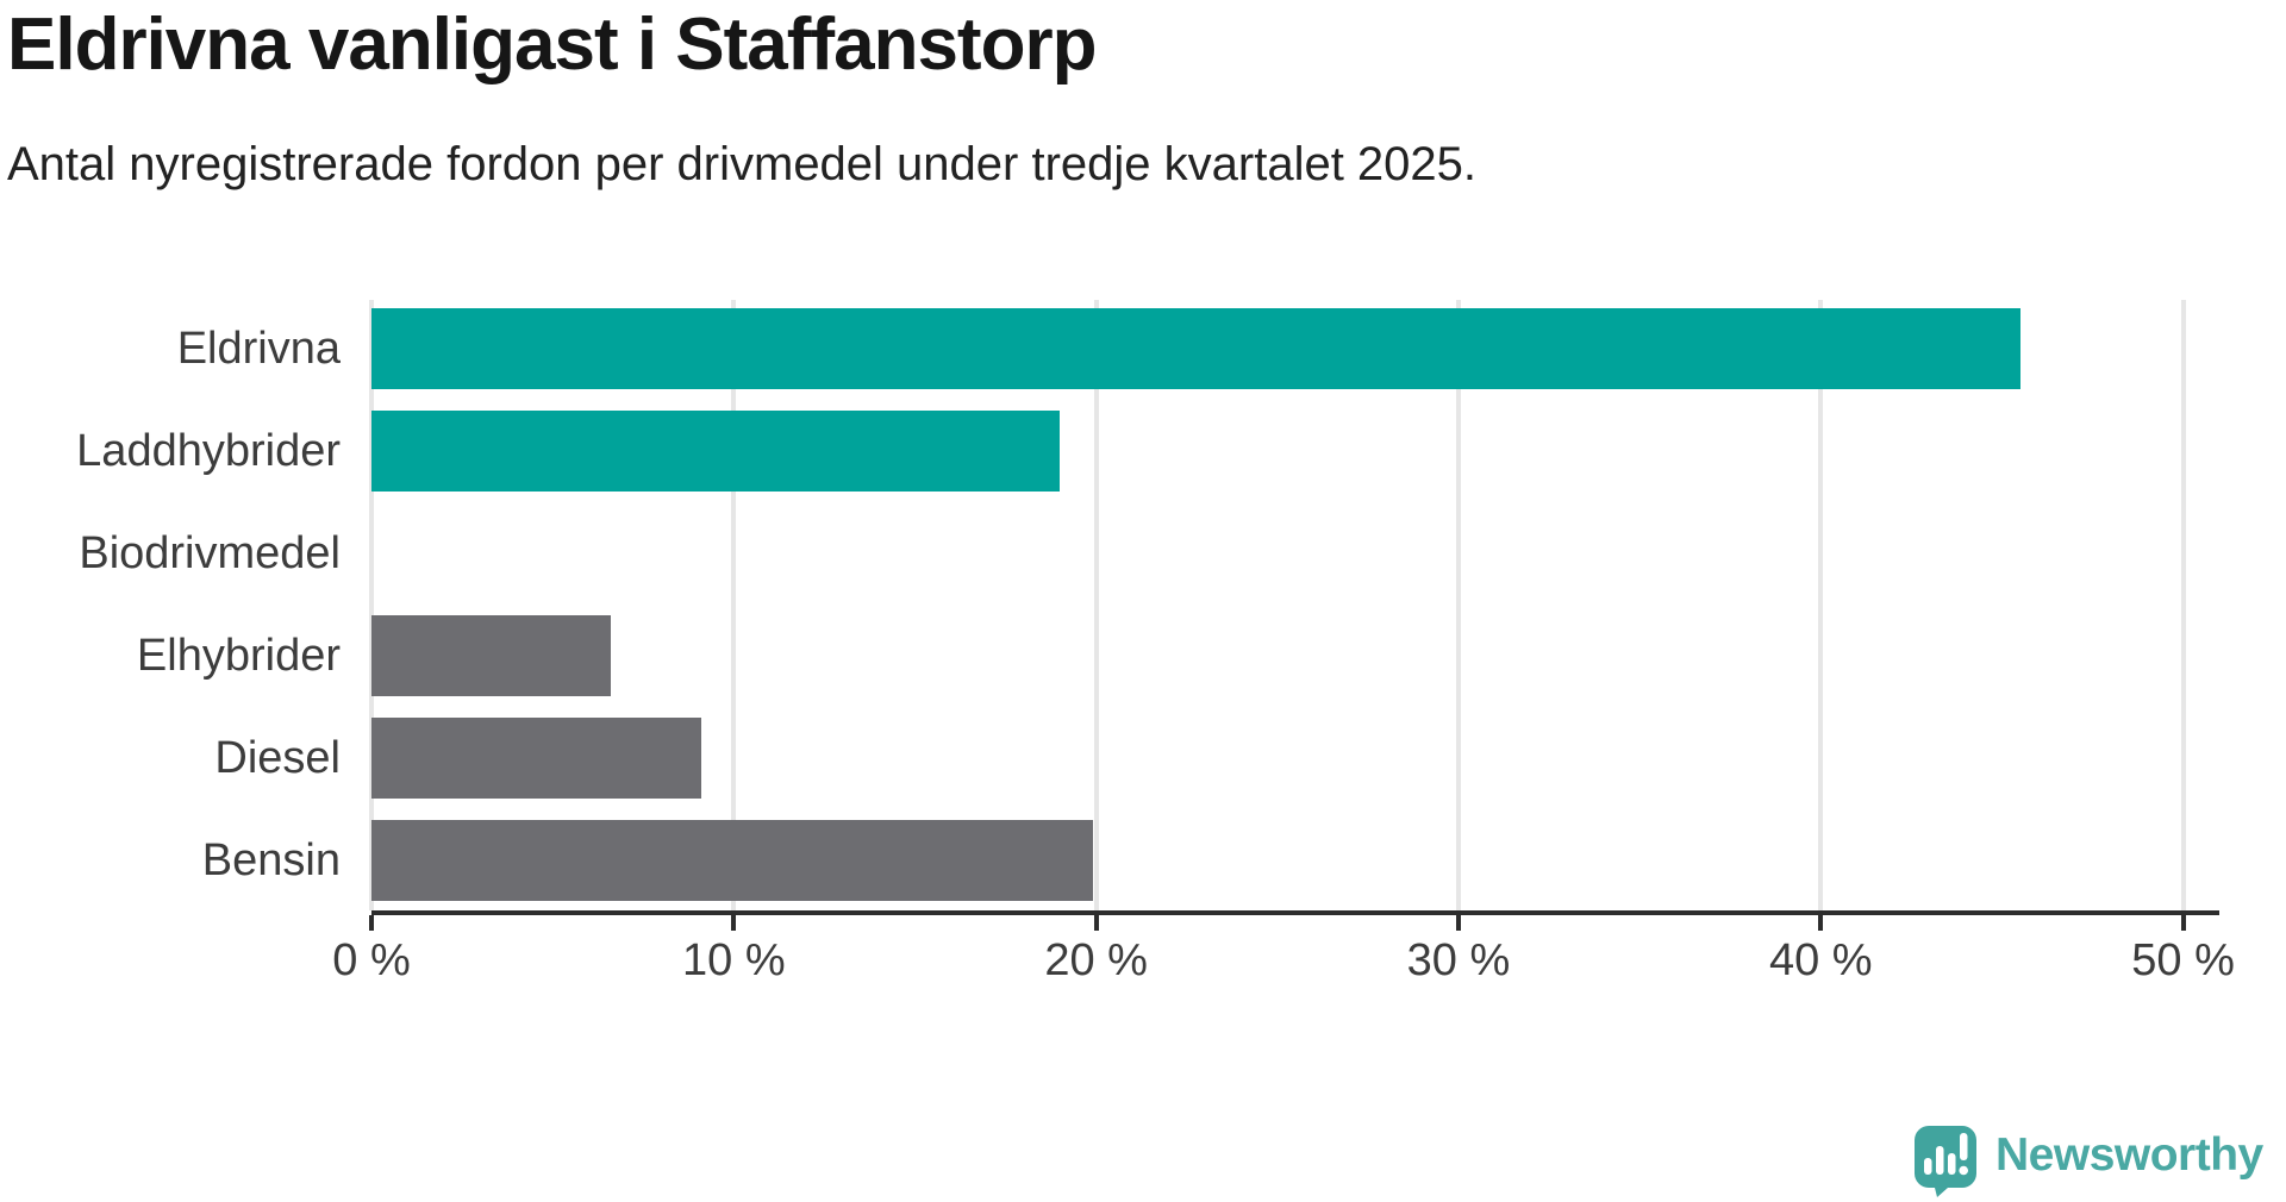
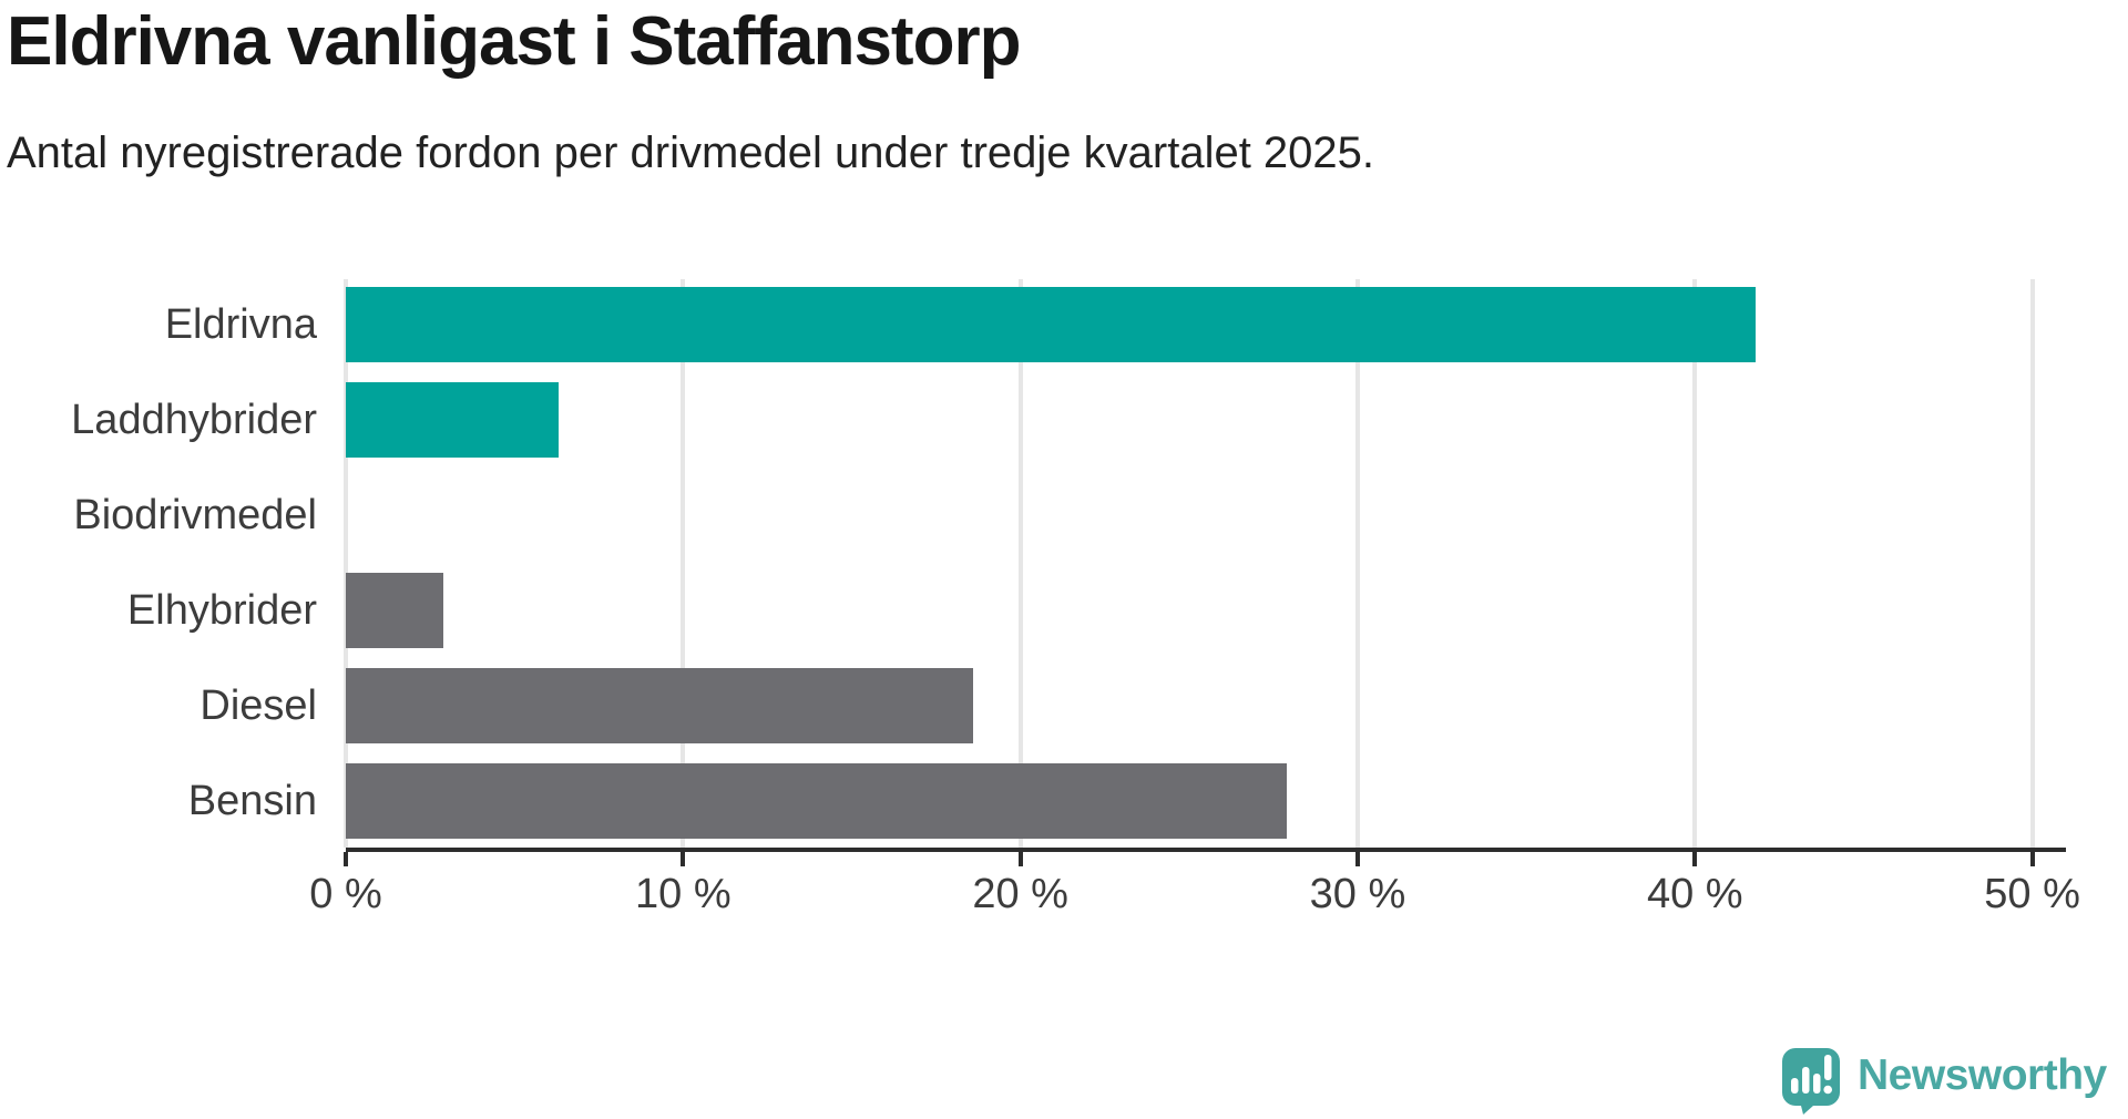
Eldrivna: 45.5% -> 41.8%
Laddhybrider: 19.0% -> 6.3%
Elhybrider: 6.6% -> 2.9%
Diesel: 9.1% -> 18.6%
Bensin: 19.9% -> 27.9%
